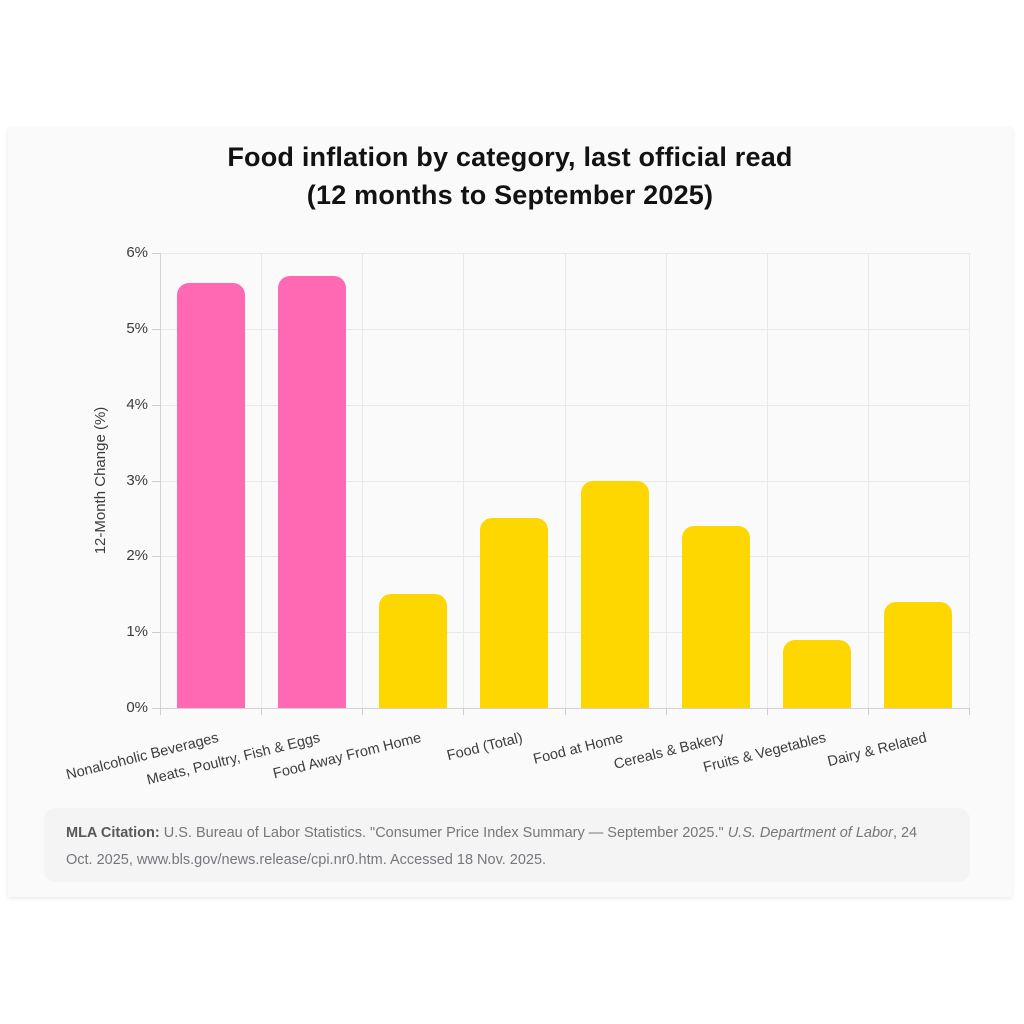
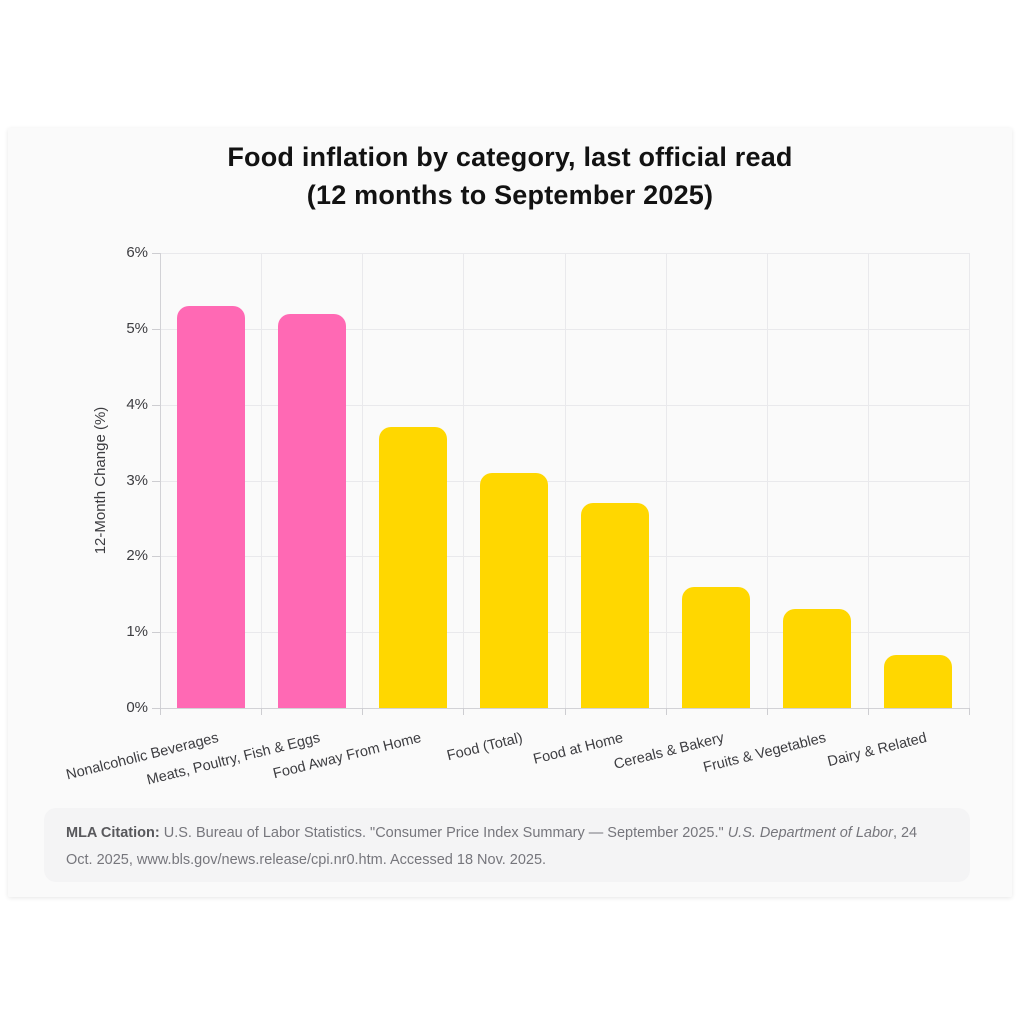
Nonalcoholic Beverages: 5.6% -> 5.3%
Meats, Poultry, Fish & Eggs: 5.7% -> 5.2%
Food Away From Home: 1.5% -> 3.7%
Food (Total): 2.5% -> 3.1%
Food at Home: 3.0% -> 2.7%
Cereals & Bakery: 2.4% -> 1.6%
Fruits & Vegetables: 0.9% -> 1.3%
Dairy & Related: 1.4% -> 0.7%
